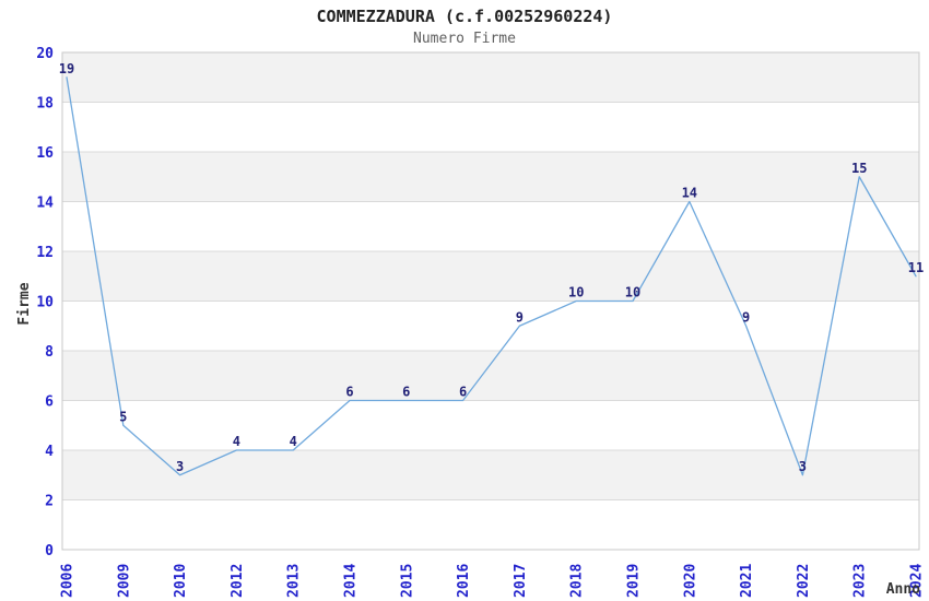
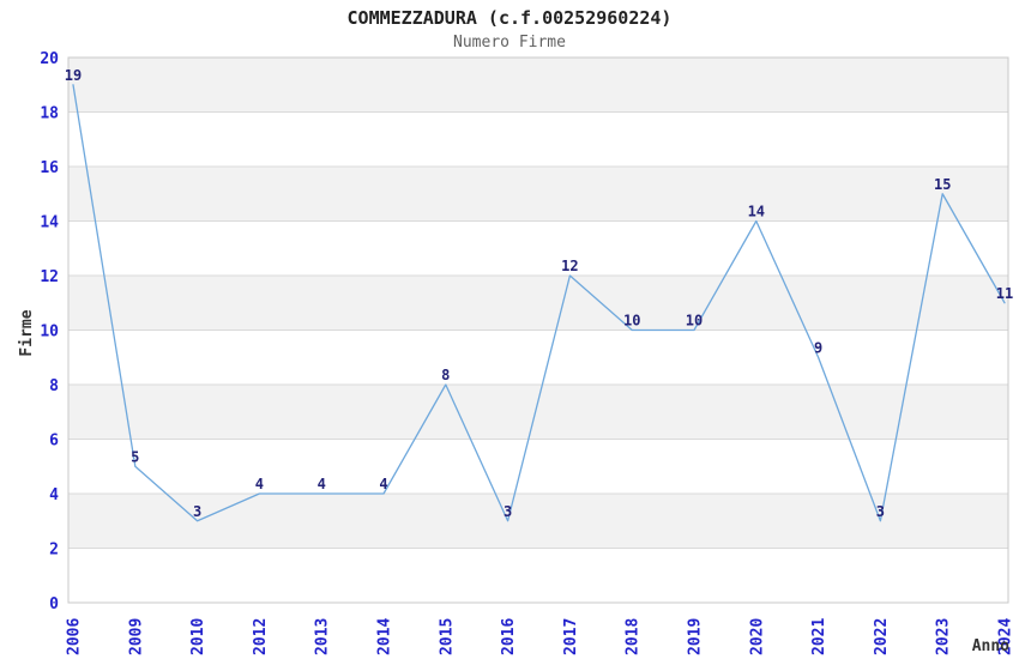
2014: 6 -> 4
2015: 6 -> 8
2016: 6 -> 3
2017: 9 -> 12
